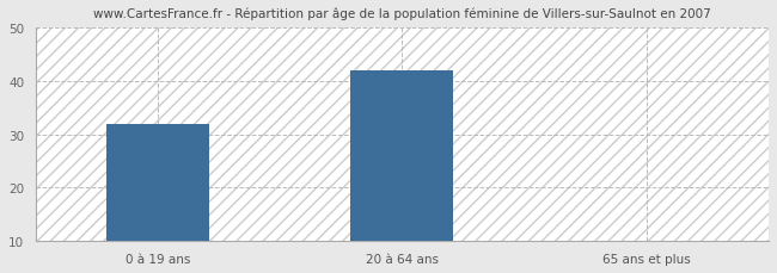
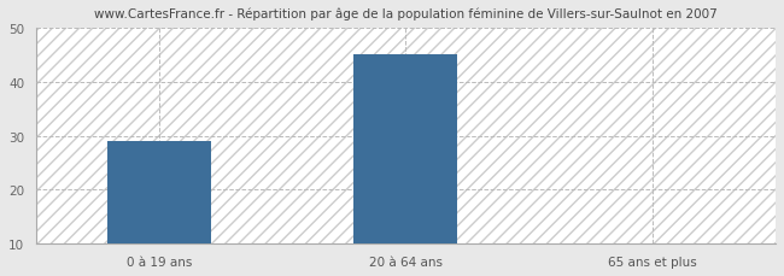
0 à 19 ans: 32 -> 29
20 à 64 ans: 42 -> 45
